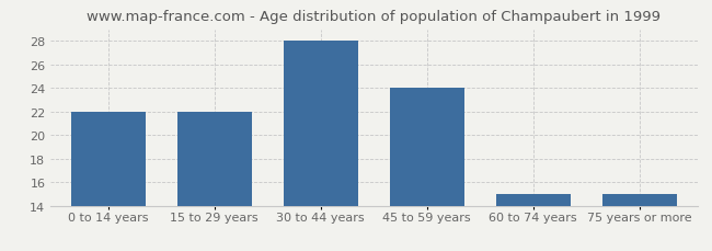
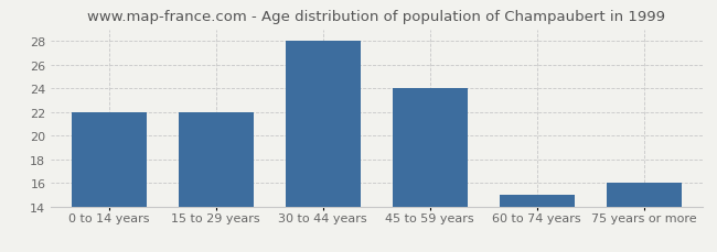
75 years or more: 15 -> 16
